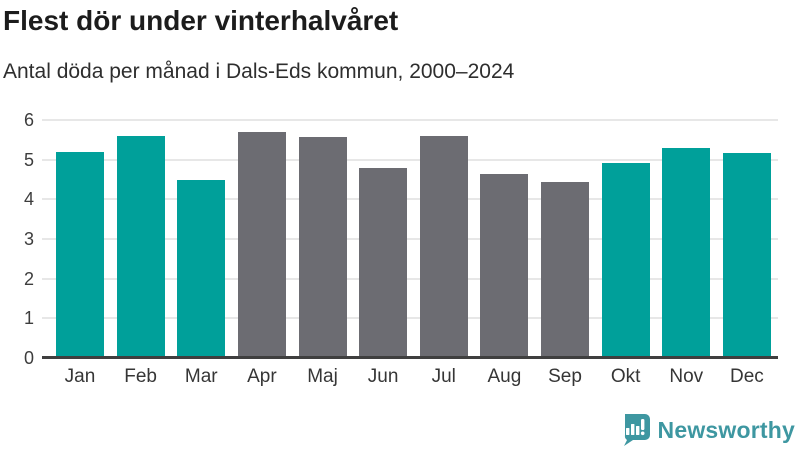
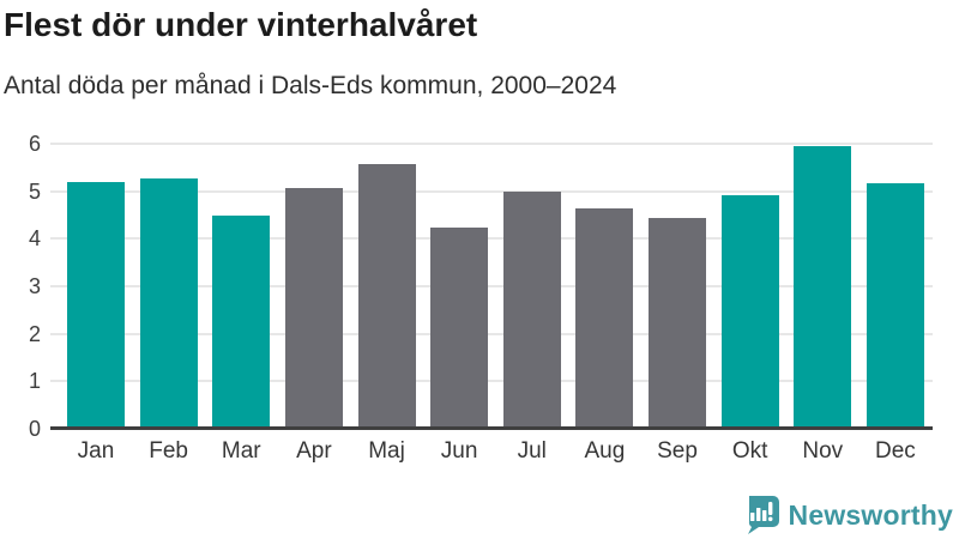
Feb: 5.6 -> 5.3
Apr: 5.7 -> 5.1
Jun: 4.8 -> 4.2
Jul: 5.6 -> 5.0
Nov: 5.3 -> 6.0
